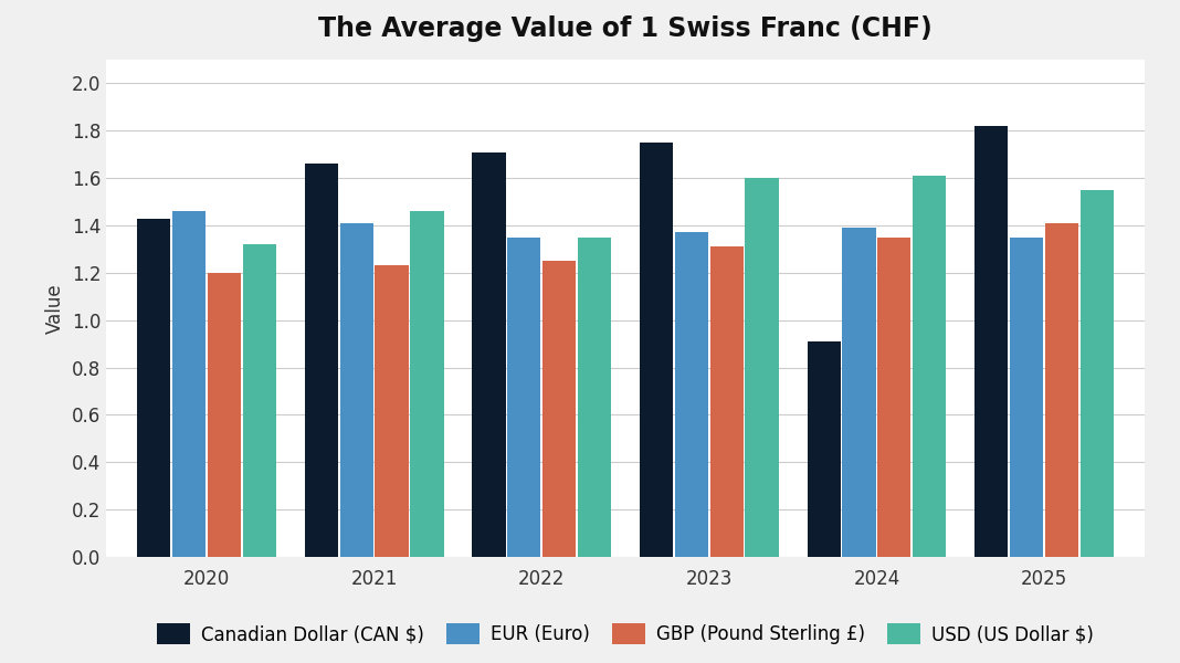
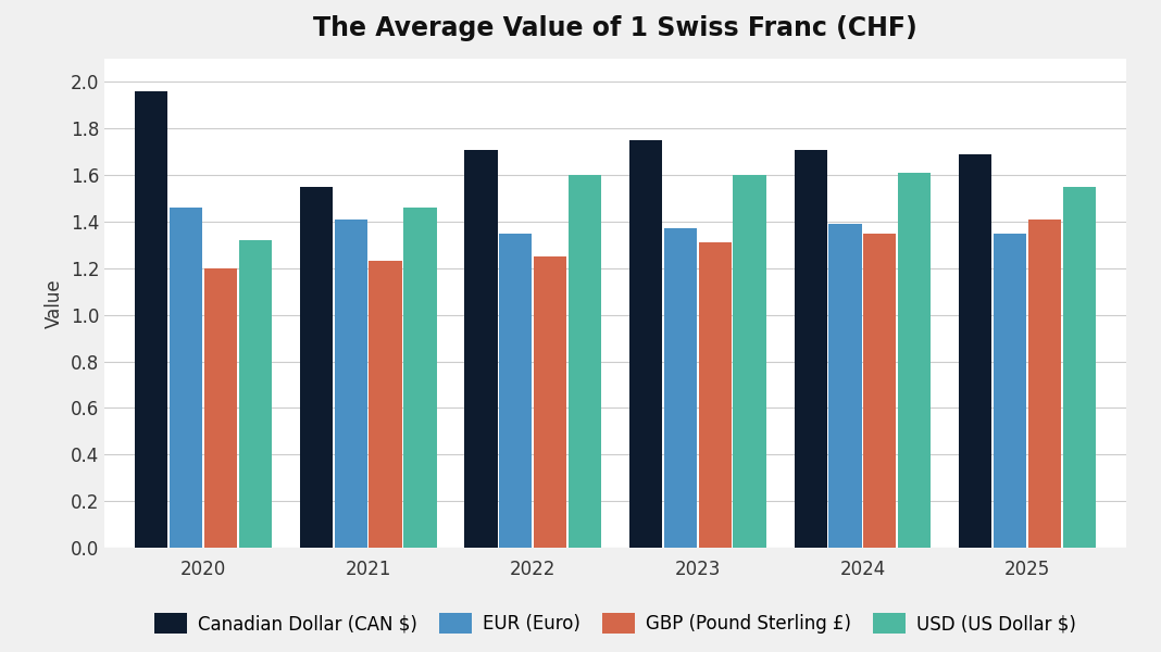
Canadian Dollar (CAN $)/2020: 1.43 -> 1.96
Canadian Dollar (CAN $)/2021: 1.66 -> 1.55
USD (US Dollar $)/2022: 1.35 -> 1.60
Canadian Dollar (CAN $)/2024: 0.91 -> 1.71
Canadian Dollar (CAN $)/2025: 1.82 -> 1.69
